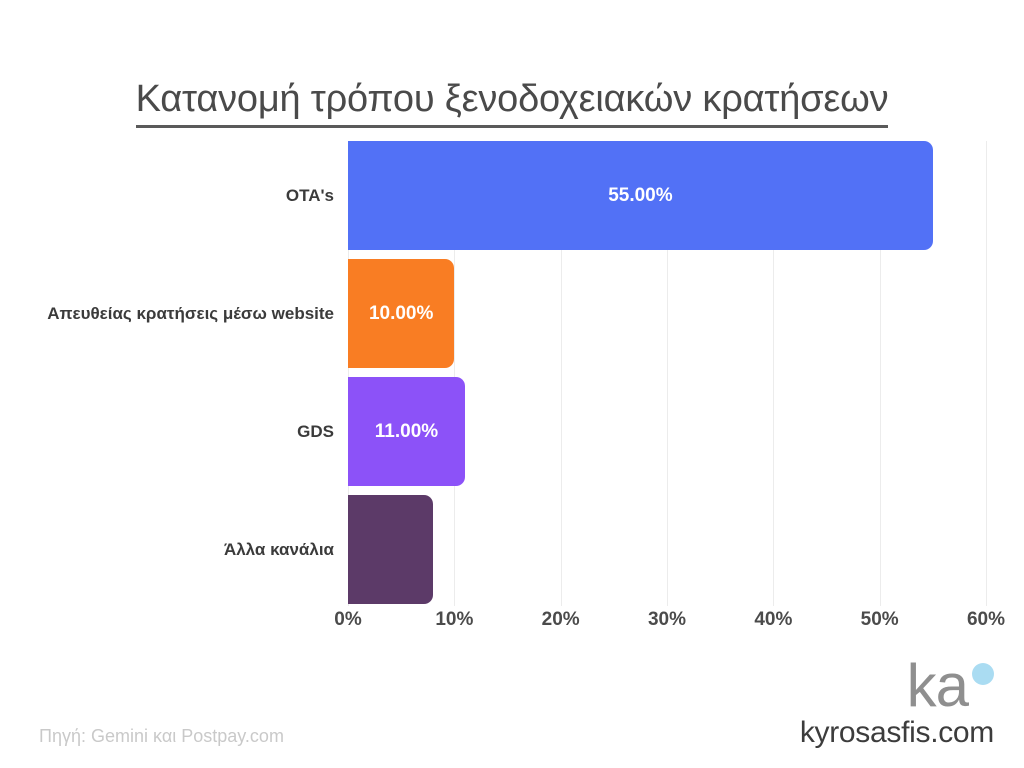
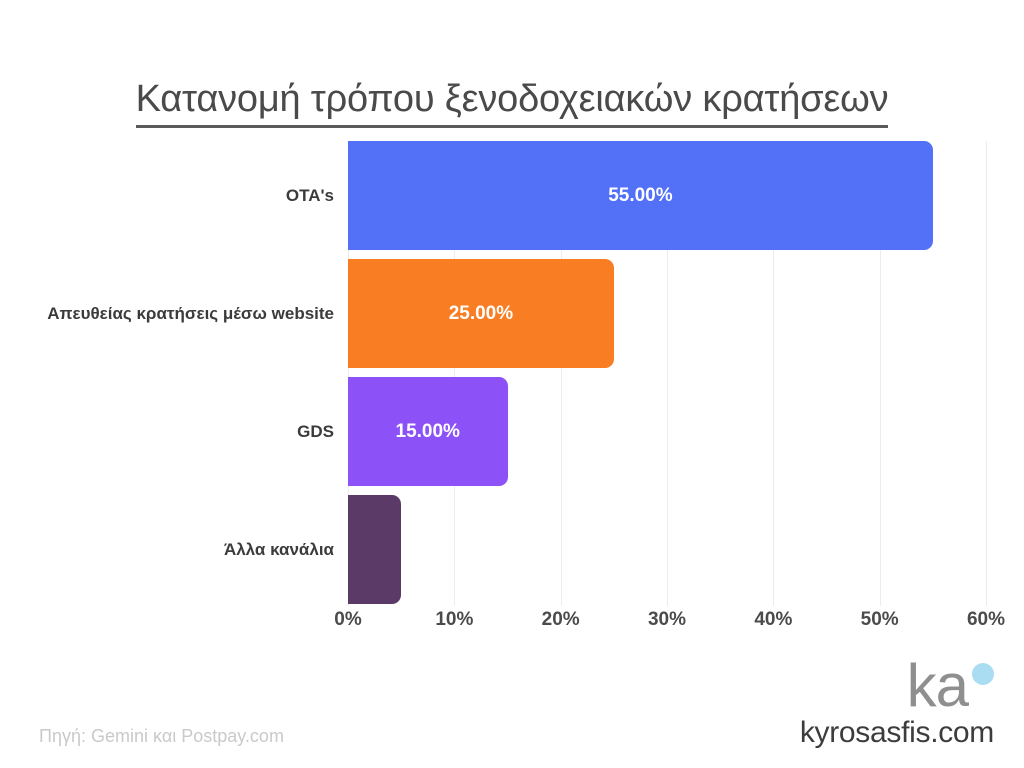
Απευθείας κρατήσεις μέσω website: 10.00% -> 25.00%
GDS: 11.00% -> 15.00%
Άλλα κανάλια: 8% -> 5%
